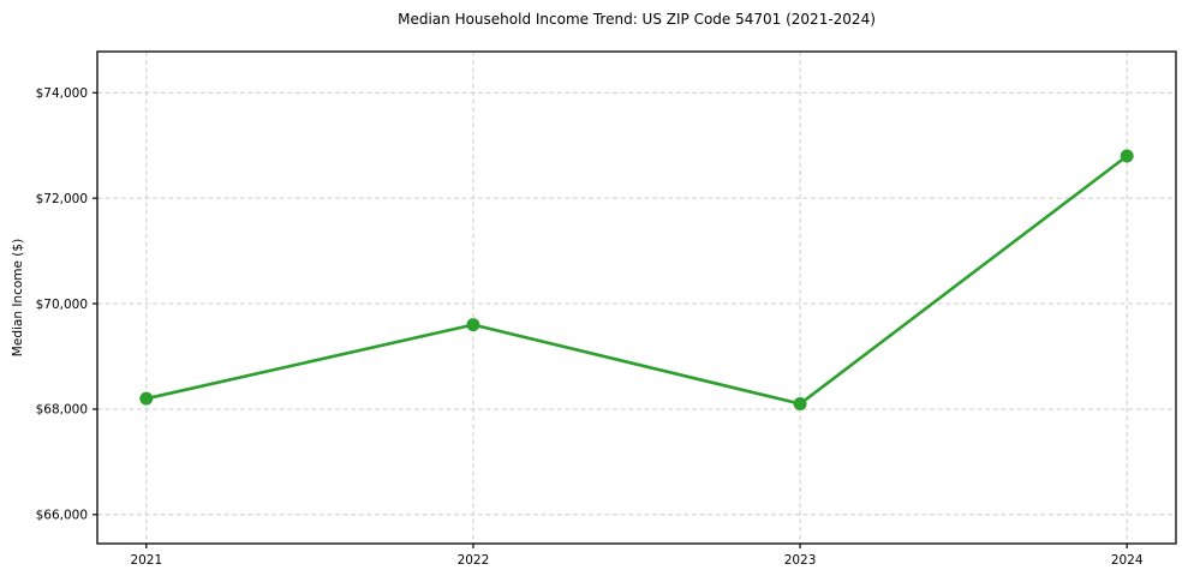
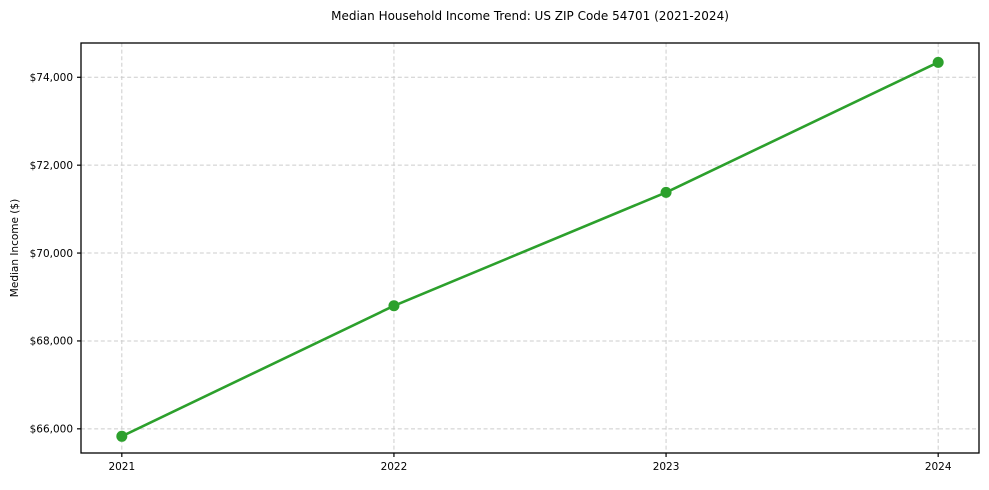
2021: $68200 -> $65800
2022: $69600 -> $68800
2023: $68100 -> $71400
2024: $72800 -> $74300
